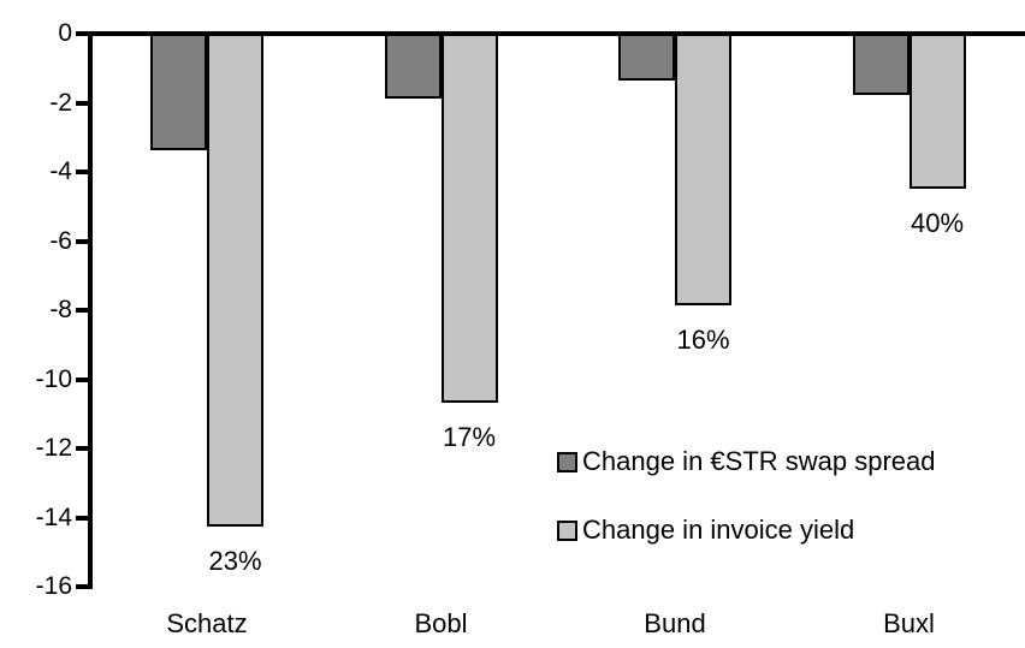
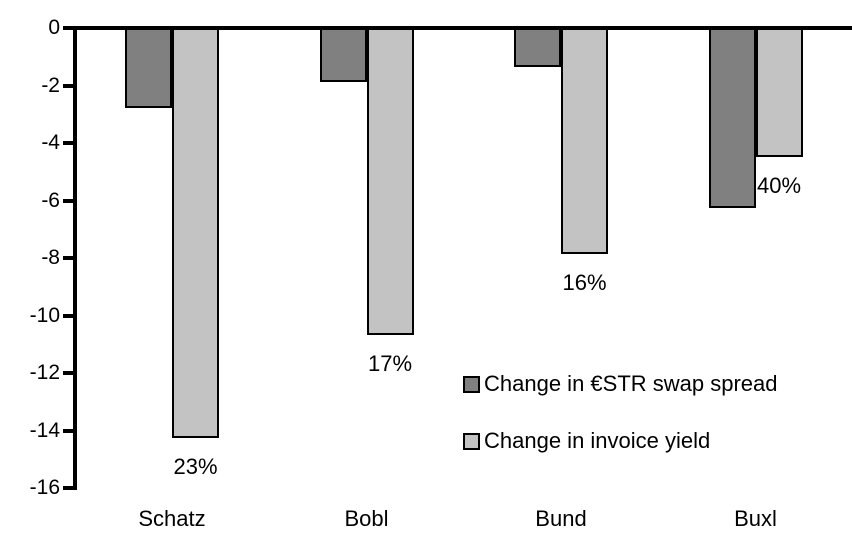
Change in €STR swap spread/Schatz: -3.3 -> -2.7
Change in €STR swap spread/Buxl: -1.7 -> -6.2
